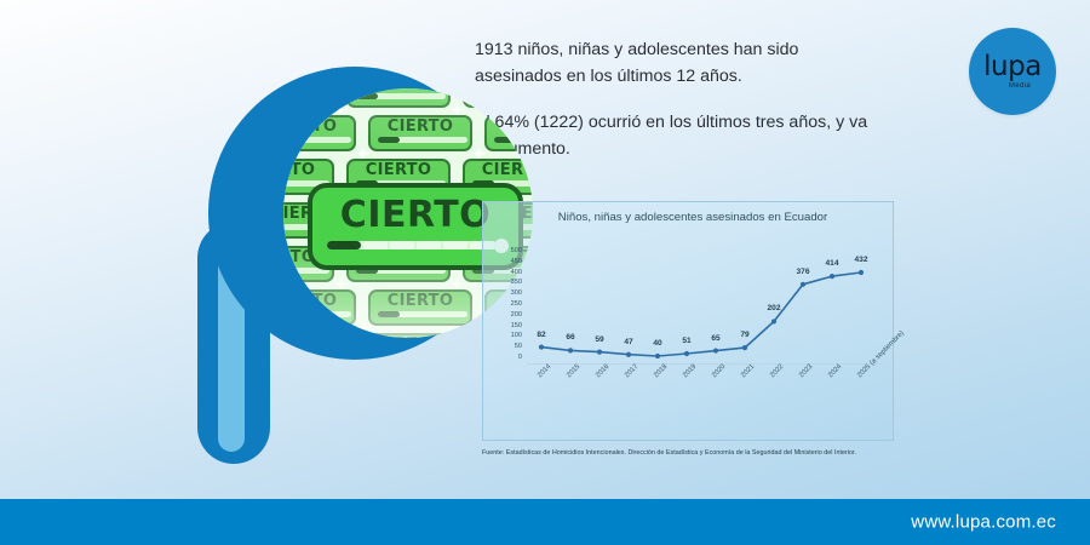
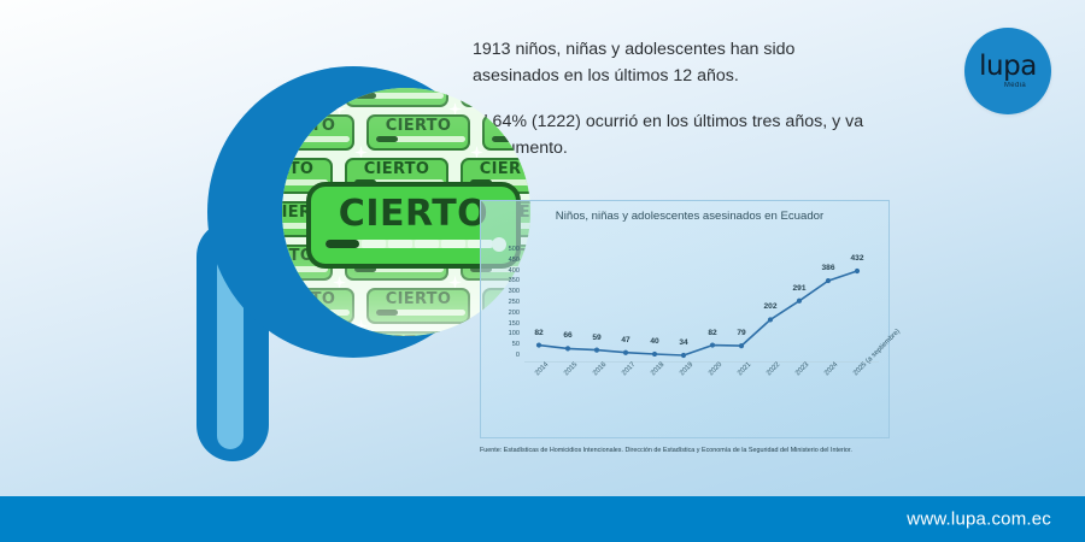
2019: 51 -> 34
2020: 65 -> 82
2023: 376 -> 291
2024: 414 -> 386
